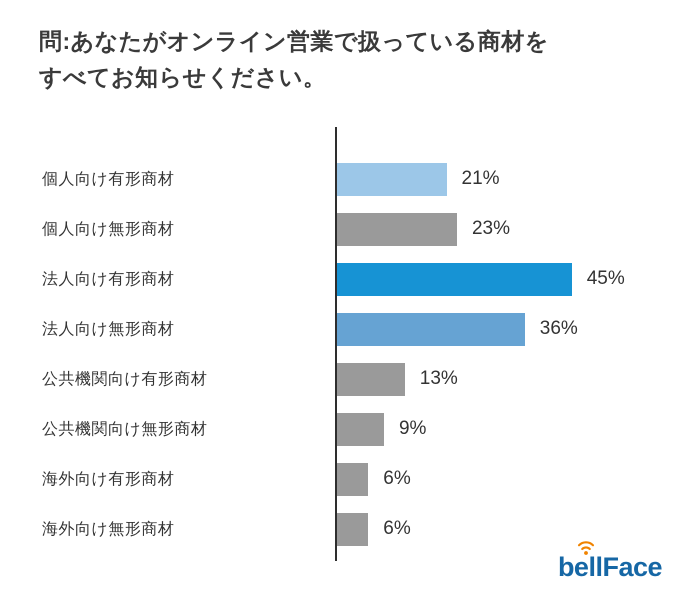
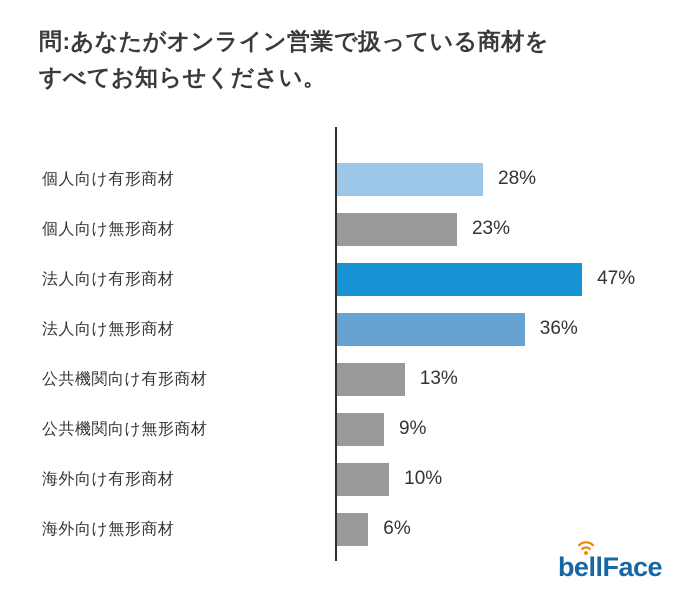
個人向け有形商材: 21% -> 28%
法人向け有形商材: 45% -> 47%
海外向け有形商材: 6% -> 10%
